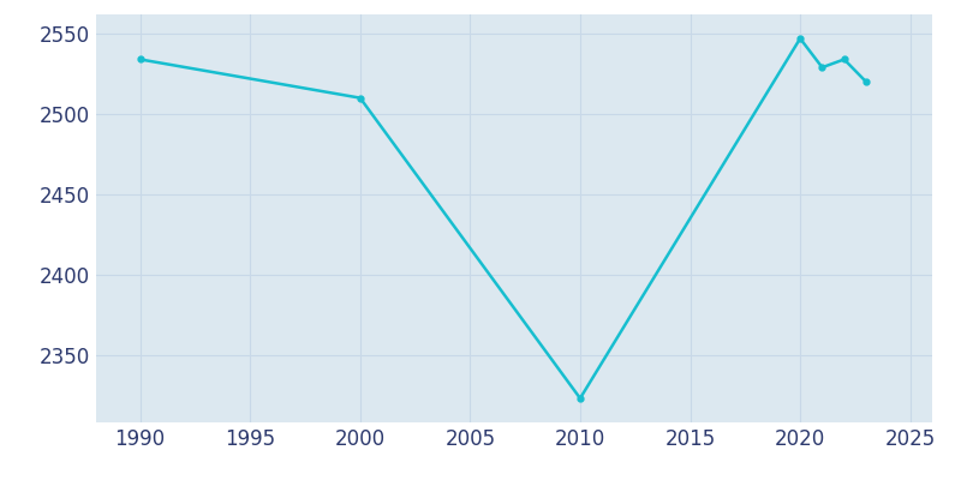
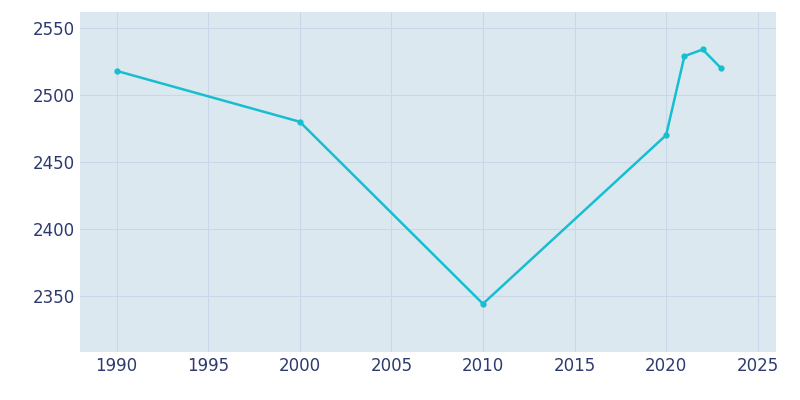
1990: 2534 -> 2518
2000: 2510 -> 2480
2010: 2323 -> 2344
2020: 2547 -> 2470
